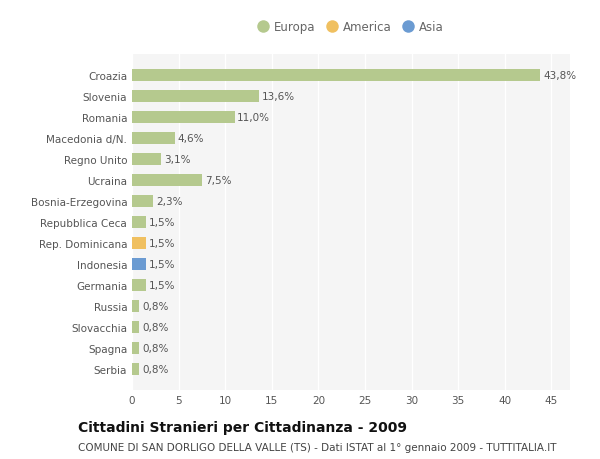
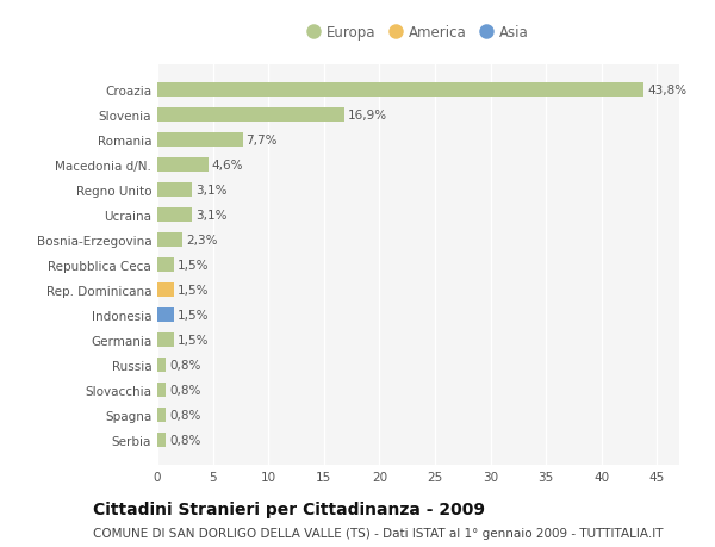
Slovenia: 13,6% -> 16,9%
Romania: 11,0% -> 7,7%
Ucraina: 7,5% -> 3,1%
